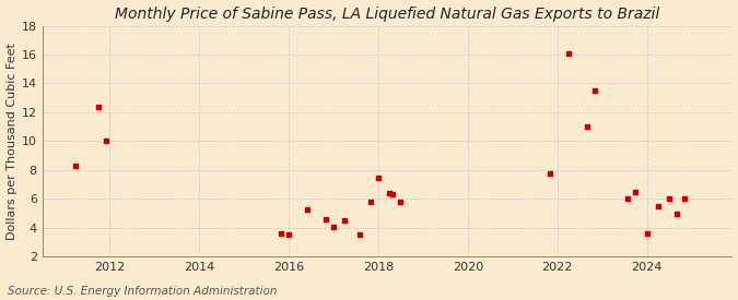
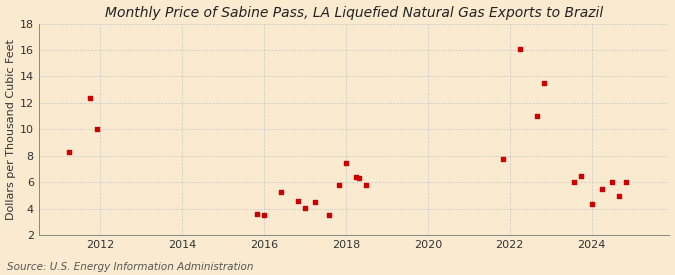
2024: 3.6 -> 4.4
